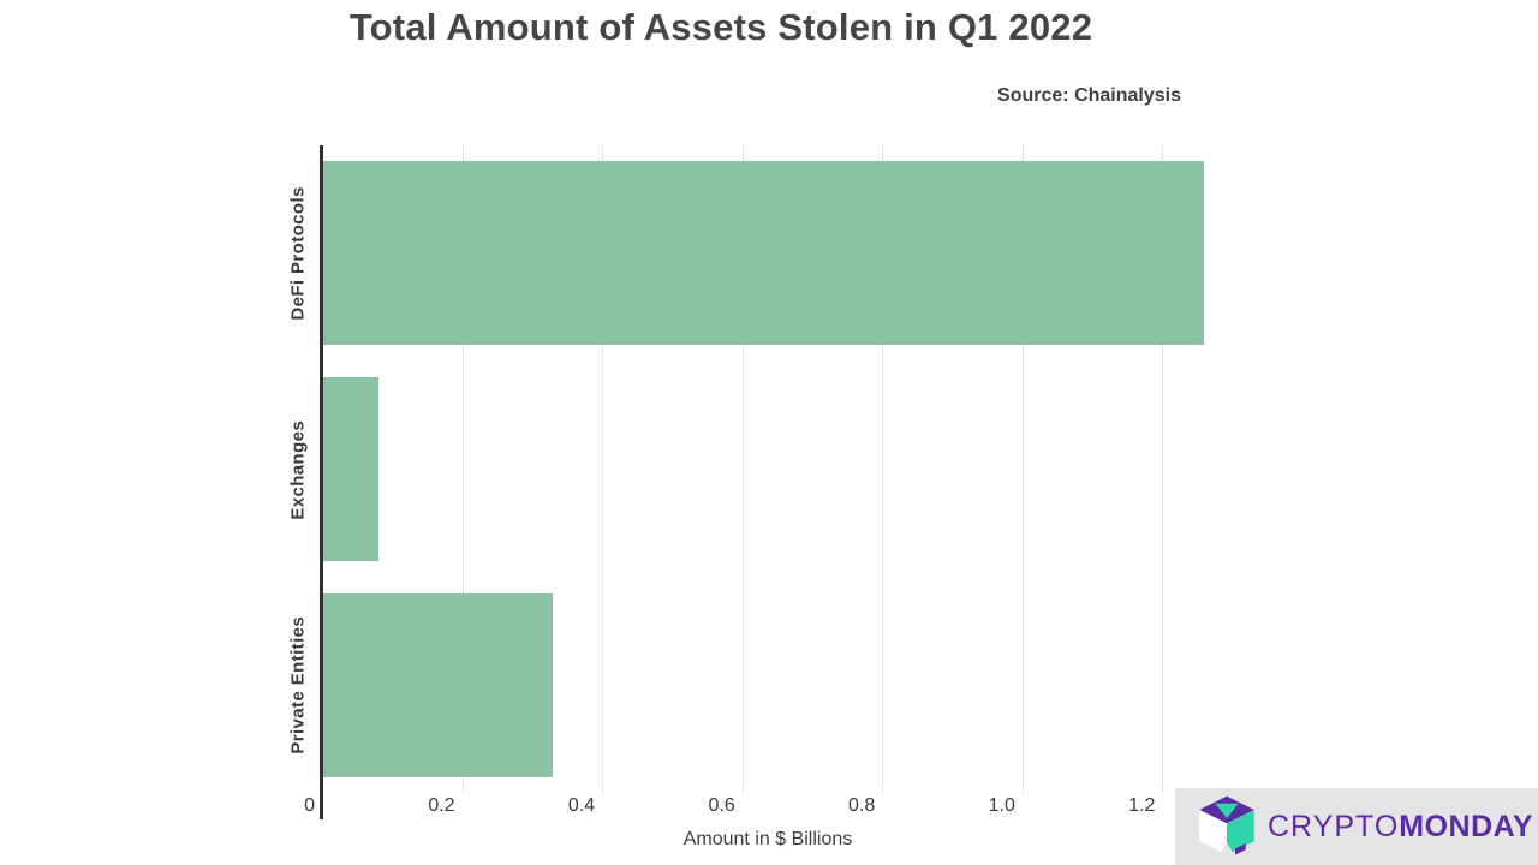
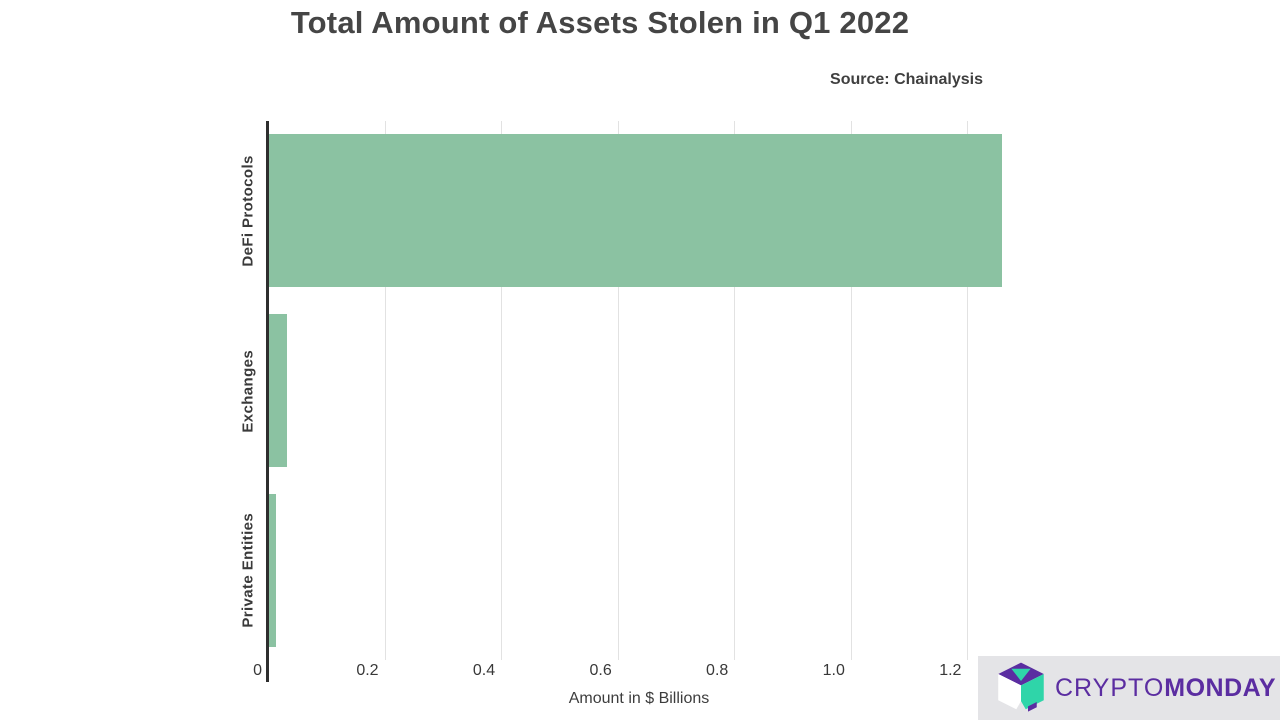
Exchanges: 0.08 -> 0.03
Private Entities: 0.33 -> 0.01
